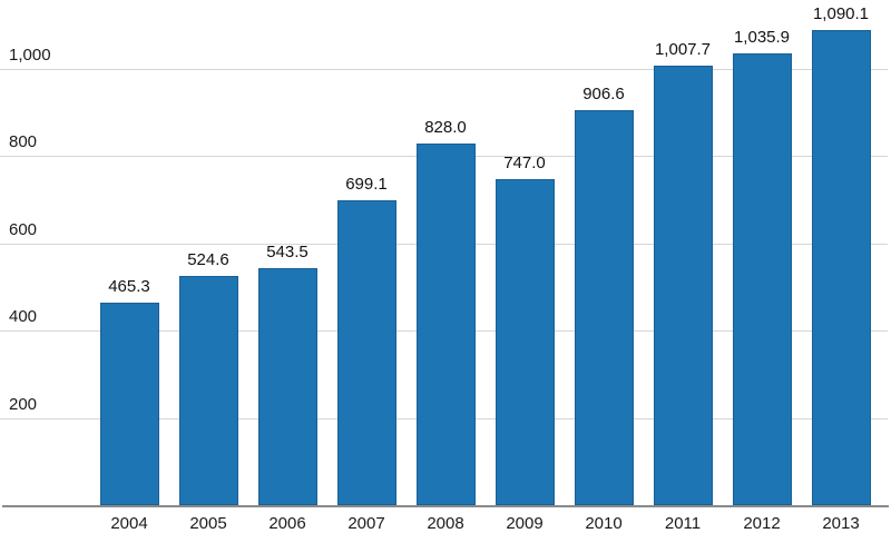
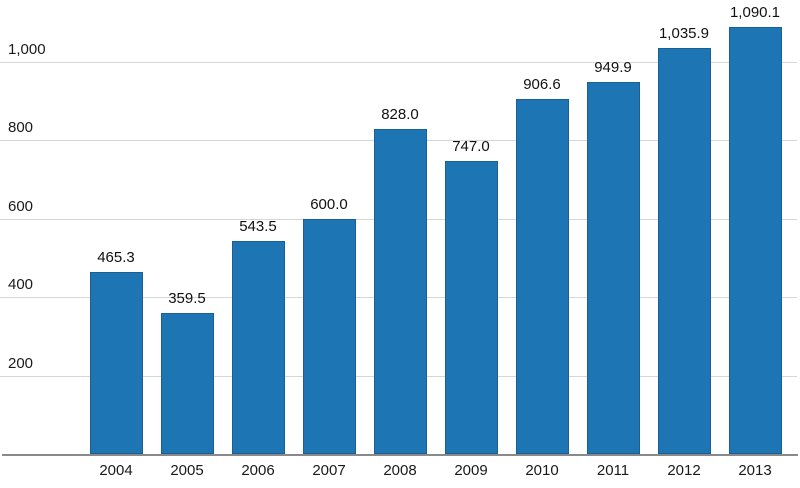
2005: 524.6 -> 359.5
2007: 699.1 -> 600.0
2011: 1,007.7 -> 949.9
